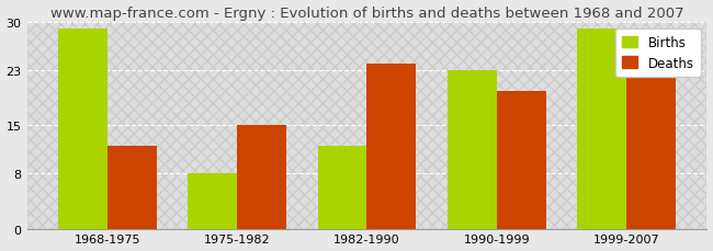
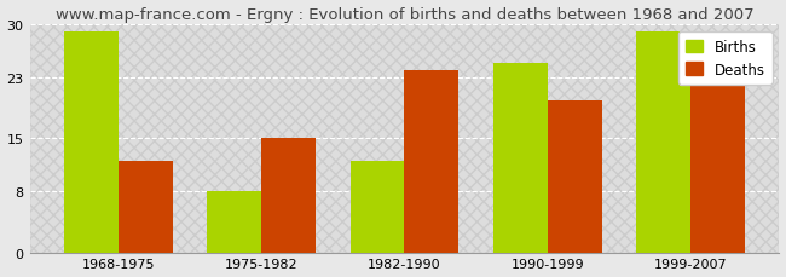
Births/1990-1999: 23 -> 25
